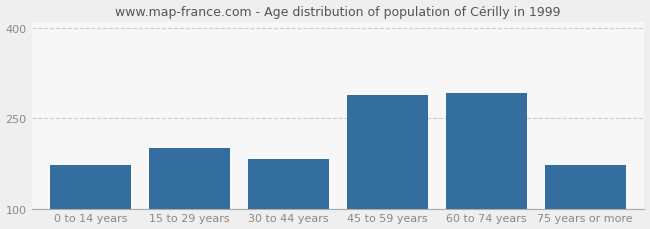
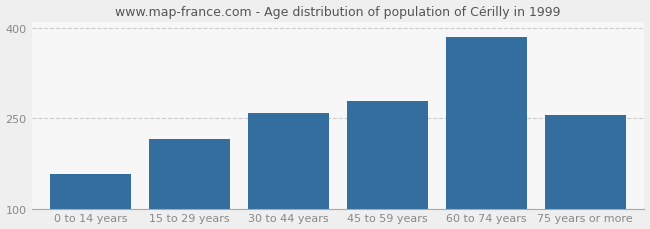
0 to 14 years: 172 -> 158
15 to 29 years: 200 -> 215
30 to 44 years: 182 -> 258
45 to 59 years: 288 -> 278
60 to 74 years: 292 -> 385
75 years or more: 172 -> 255
